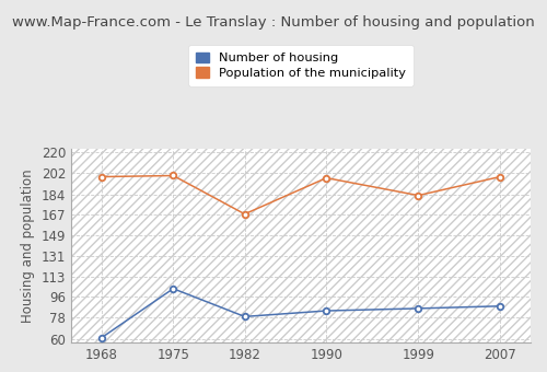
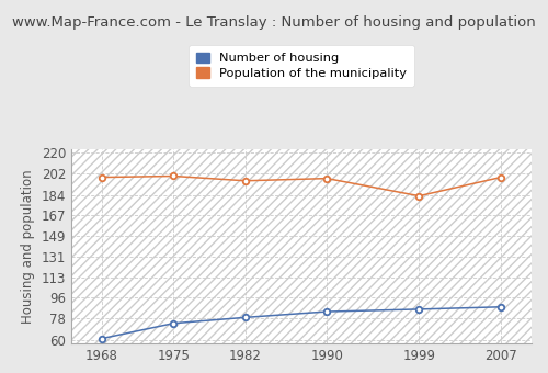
Number of housing/1975: 103 -> 74
Population of the municipality/1982: 167 -> 196
